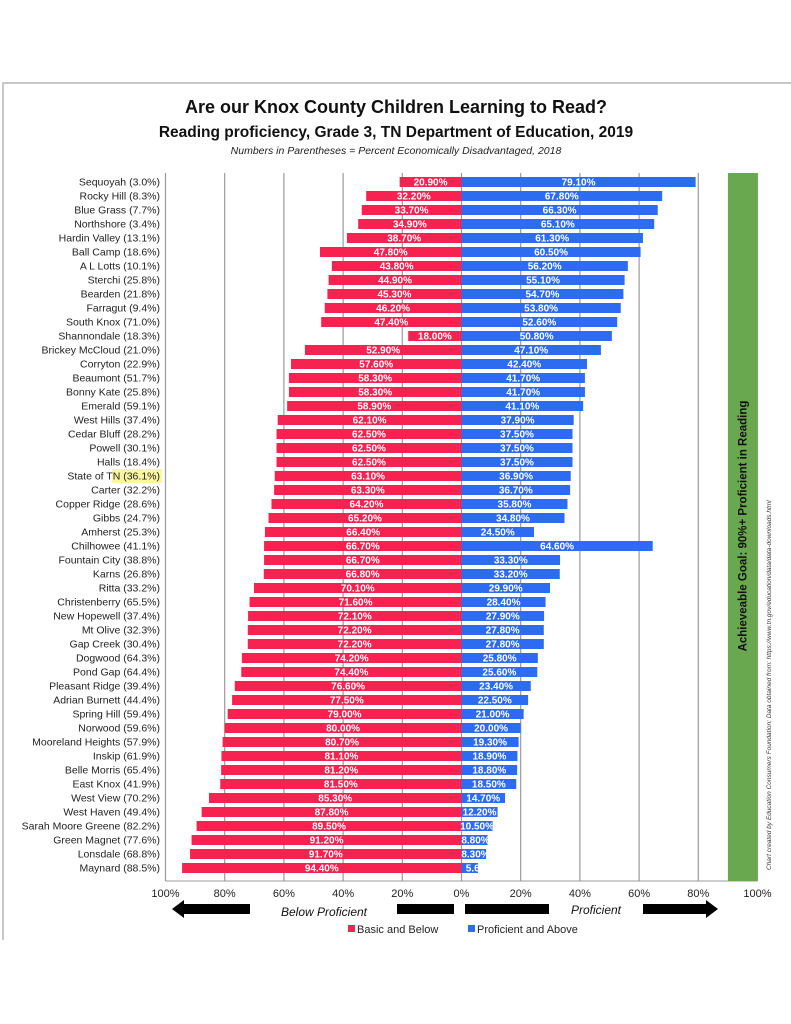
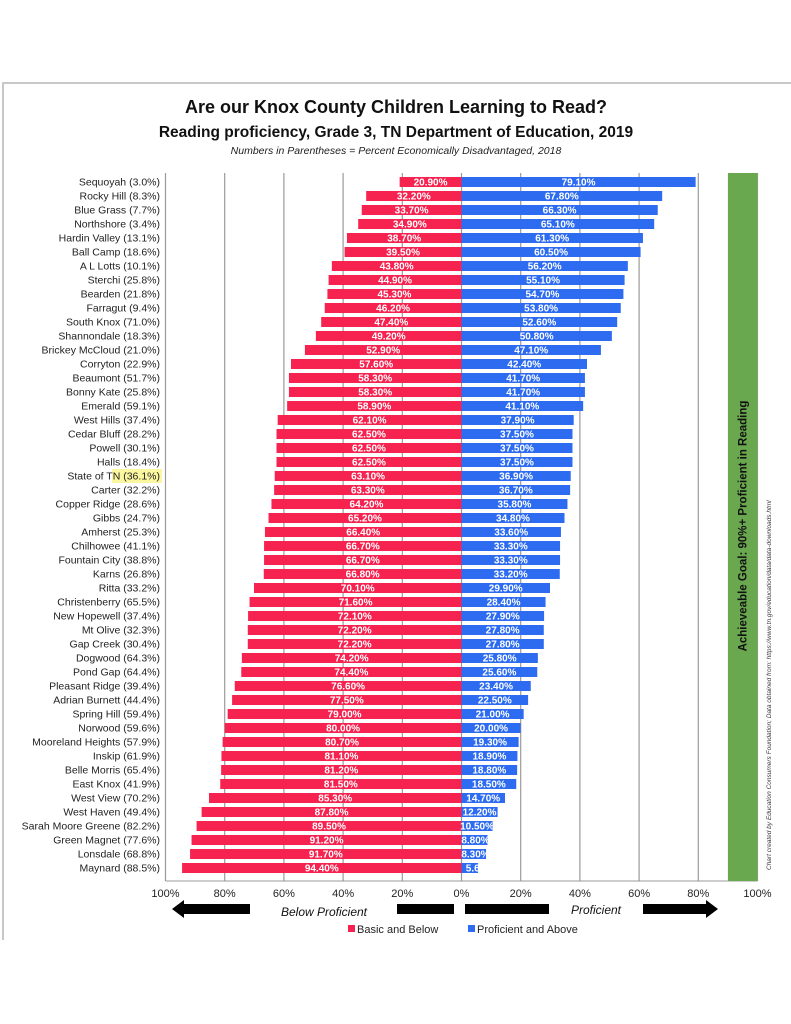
Basic and Below/Ball Camp (18.6%): 47.80% -> 39.50%
Basic and Below/Shannondale (18.3%): 18.00% -> 49.20%
Proficient and Above/Amherst (25.3%): 24.50% -> 33.60%
Proficient and Above/Chilhowee (41.1%): 64.60% -> 33.30%
